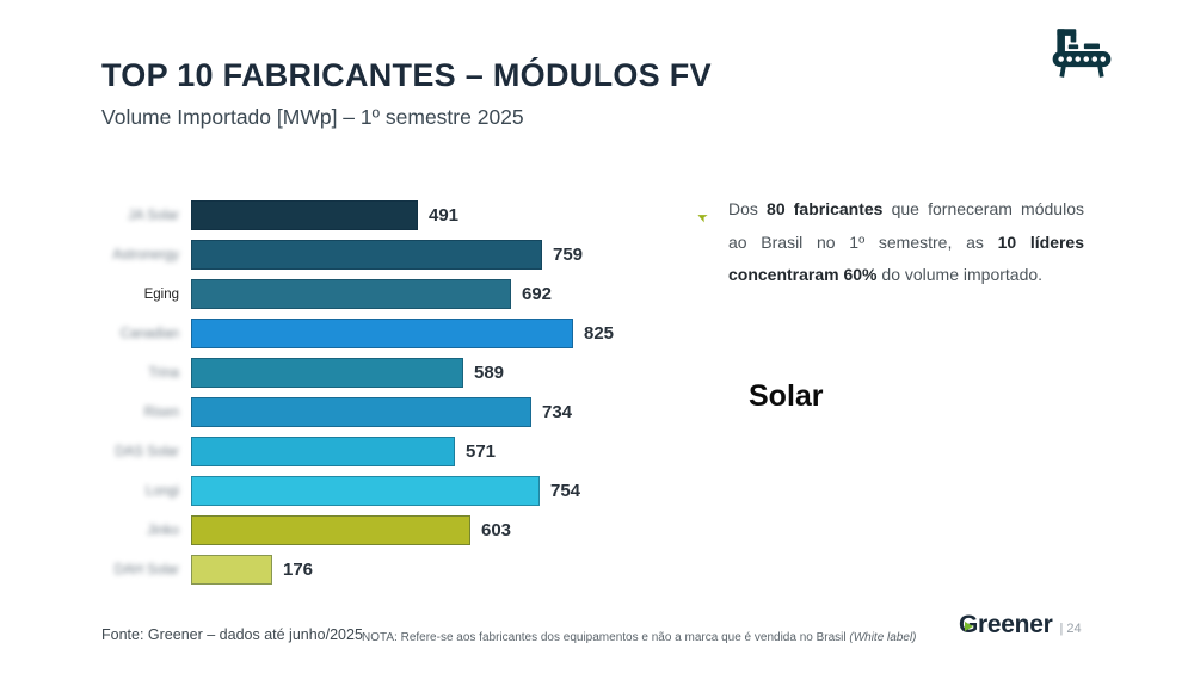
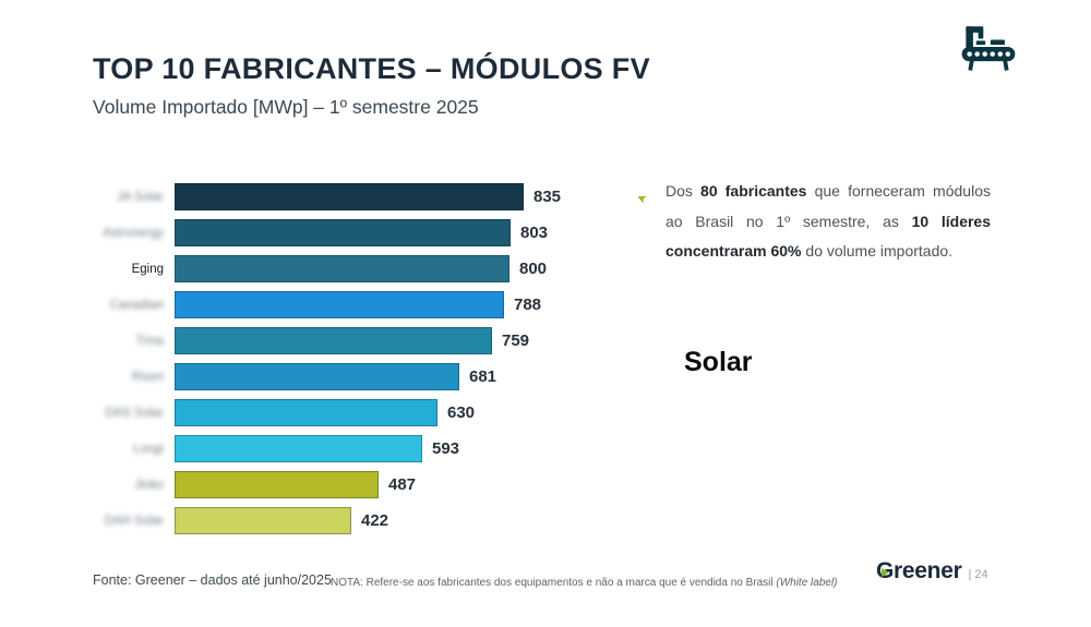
JA Solar: 491 -> 835
Astronergy: 759 -> 803
Eging: 692 -> 800
Canadian: 825 -> 788
Trina: 589 -> 759
Risen: 734 -> 681
DAS Solar: 571 -> 630
Longi: 754 -> 593
Jinko: 603 -> 487
DAH Solar: 176 -> 422
